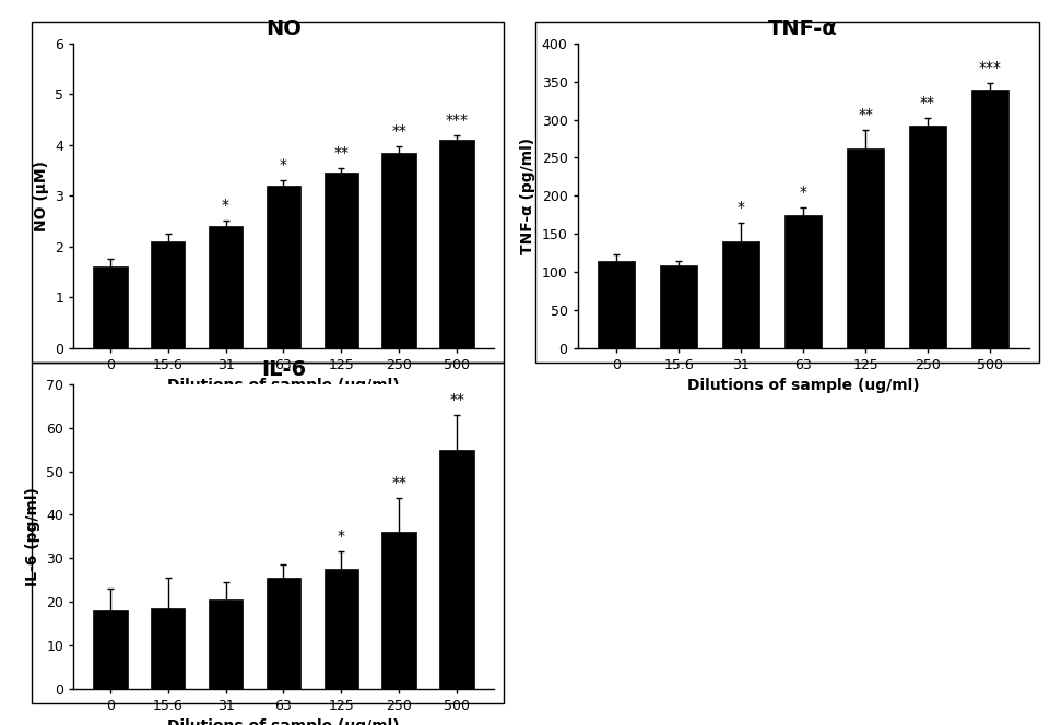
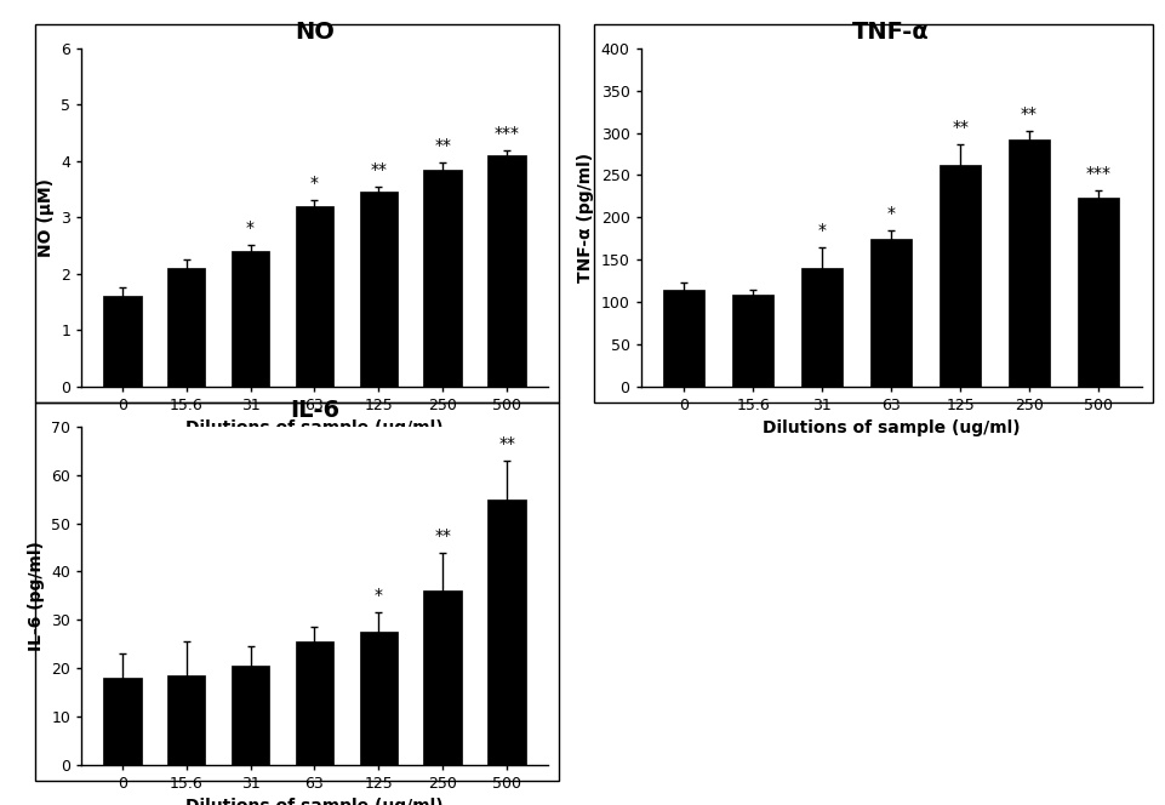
TNF-α/500: 340 -> 224
